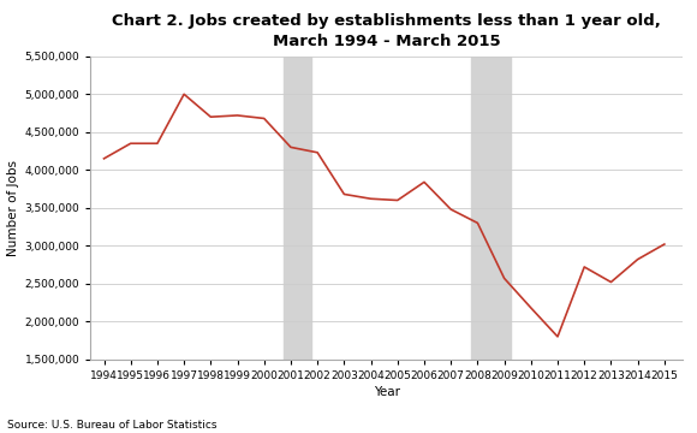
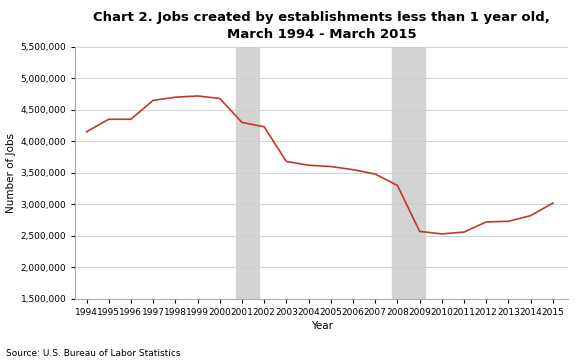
1997: 5,000,000 -> 4,650,000
2006: 3,840,000 -> 3,550,000
2010: 2,180,000 -> 2,530,000
2011: 1,800,000 -> 2,560,000
2013: 2,520,000 -> 2,730,000
